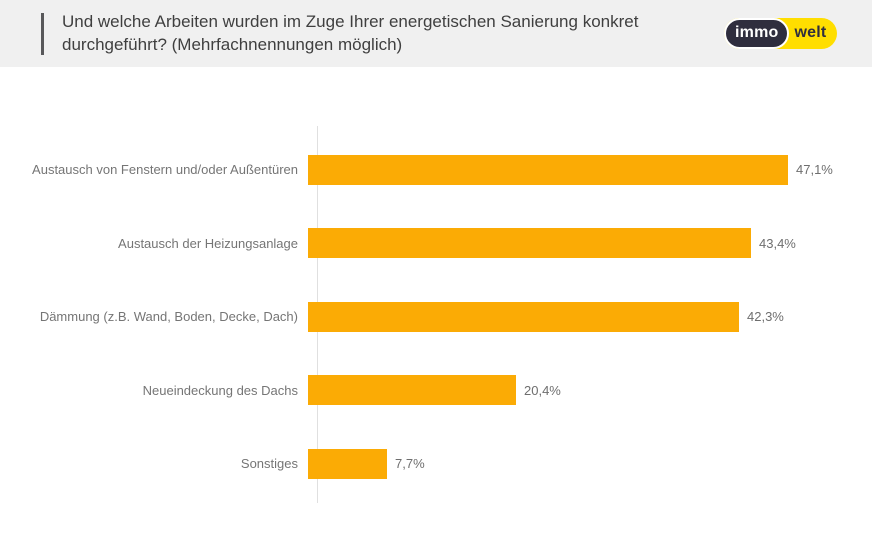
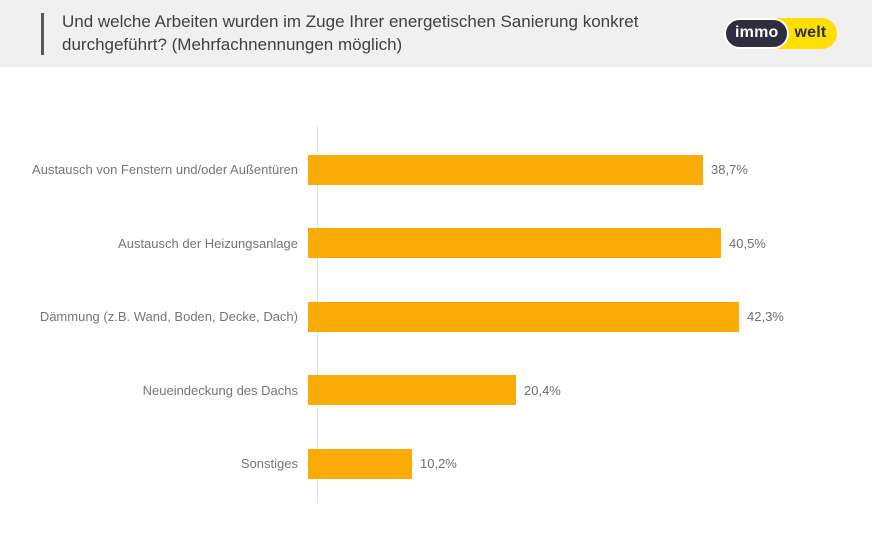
Austausch von Fenstern und/oder Außentüren: 47,1% -> 38,7%
Austausch der Heizungsanlage: 43,4% -> 40,5%
Sonstiges: 7,7% -> 10,2%
